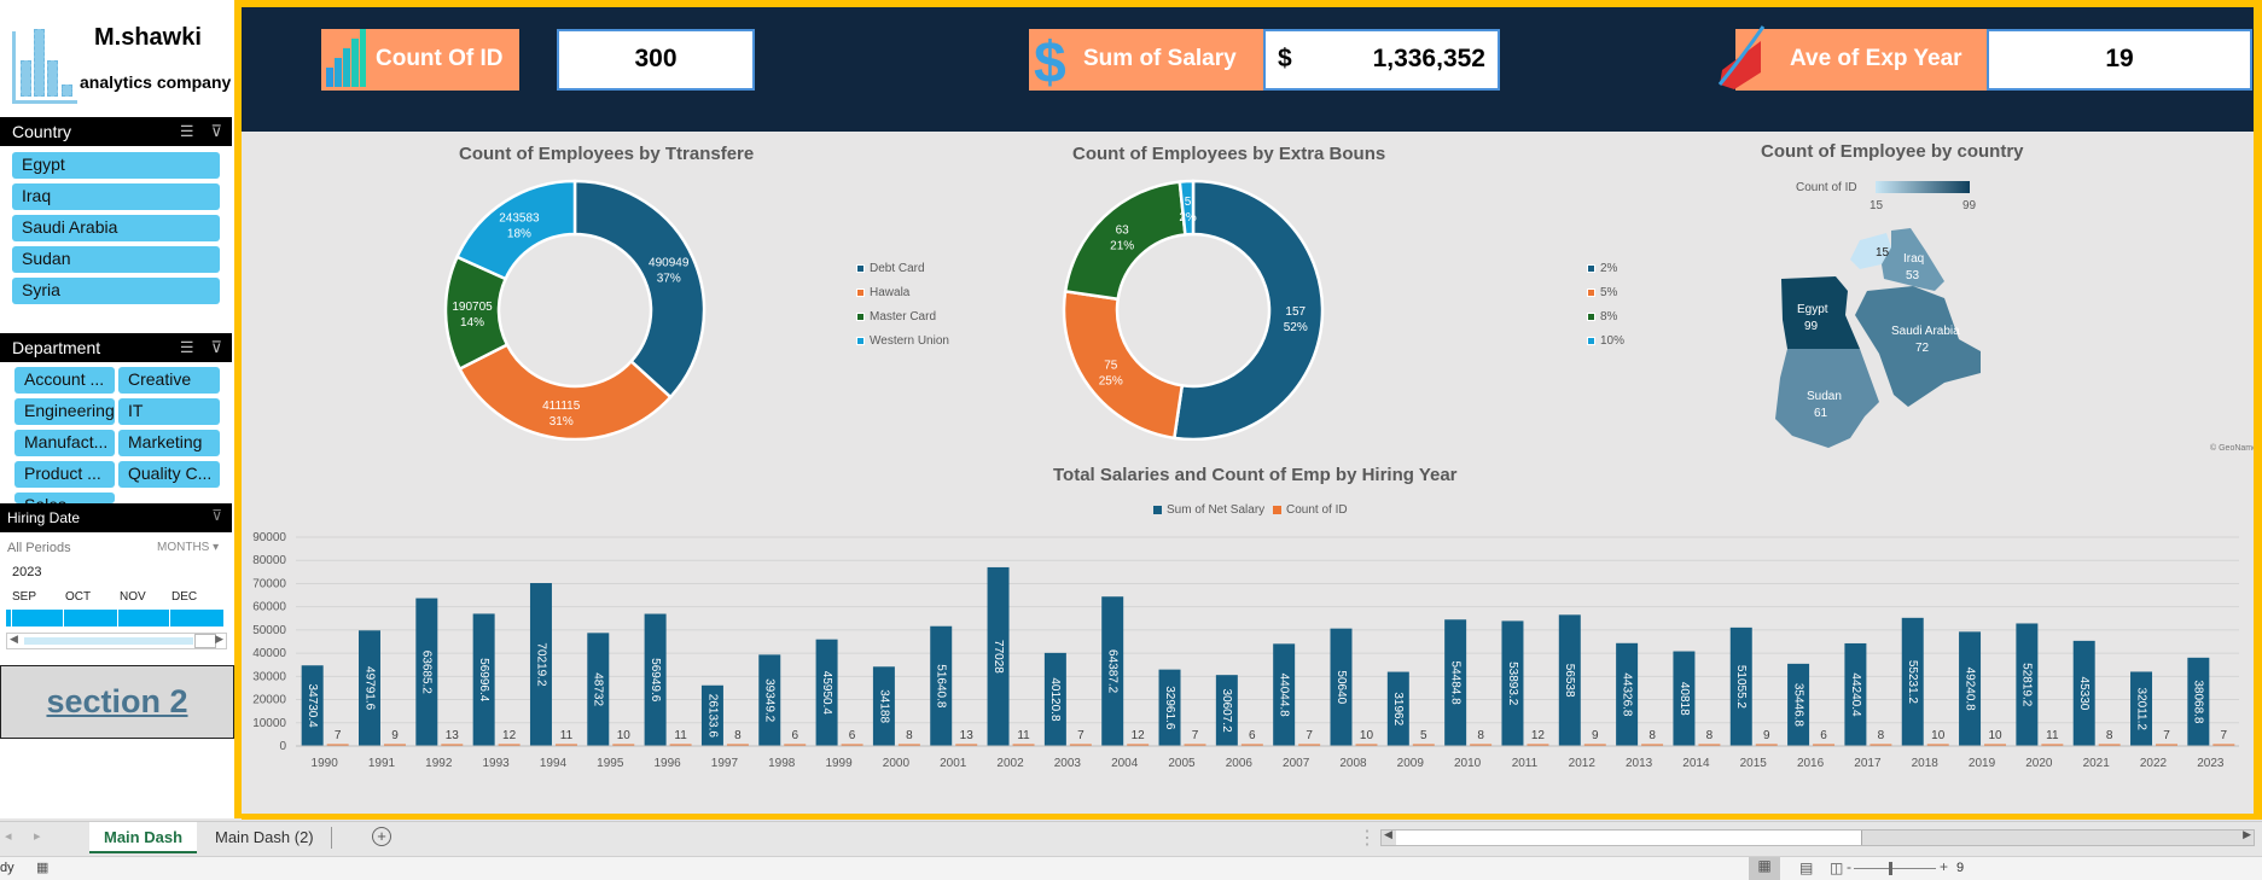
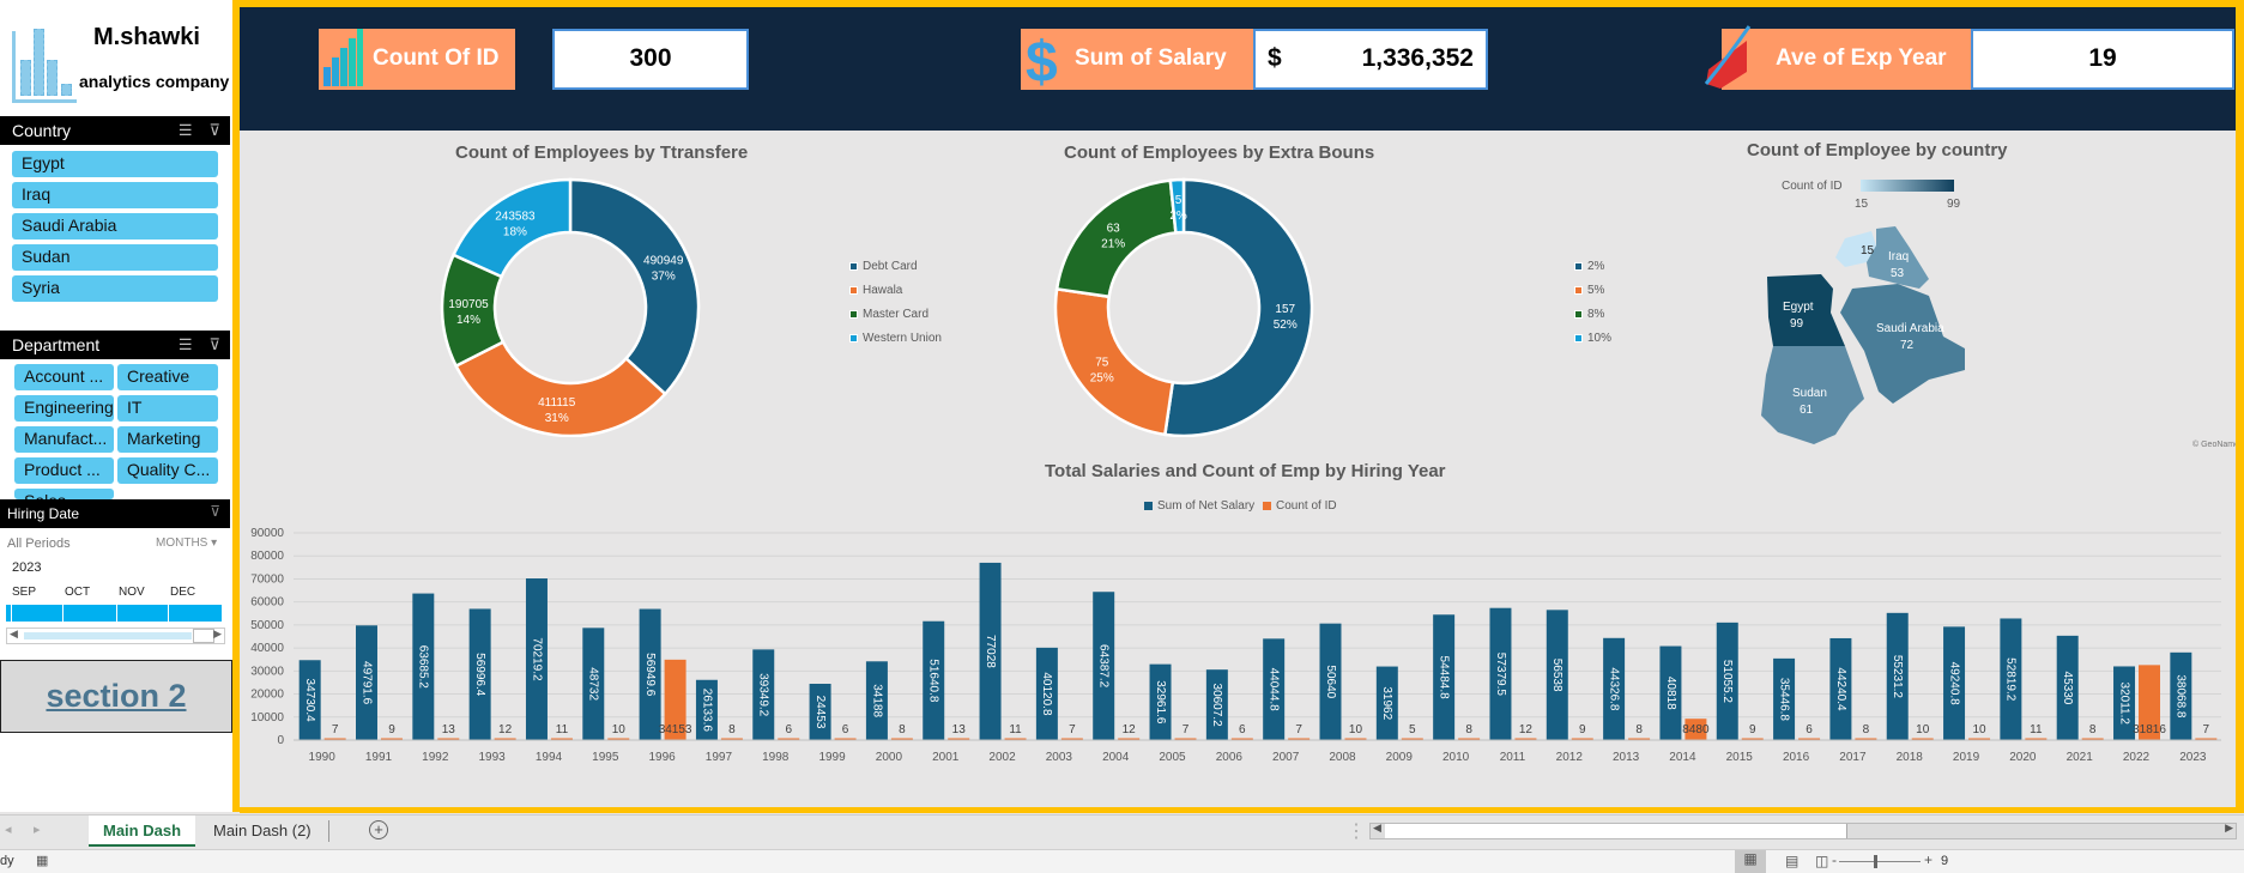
Total Salaries and Count of Emp by Hiring Year/Count of ID/1996: 11 -> 34153
Total Salaries and Count of Emp by Hiring Year/Sum of Net Salary/1999: 45950.4 -> 24453
Total Salaries and Count of Emp by Hiring Year/Sum of Net Salary/2011: 53893.2 -> 57379.5
Total Salaries and Count of Emp by Hiring Year/Count of ID/2014: 8 -> 8480
Total Salaries and Count of Emp by Hiring Year/Count of ID/2022: 7 -> 31816
